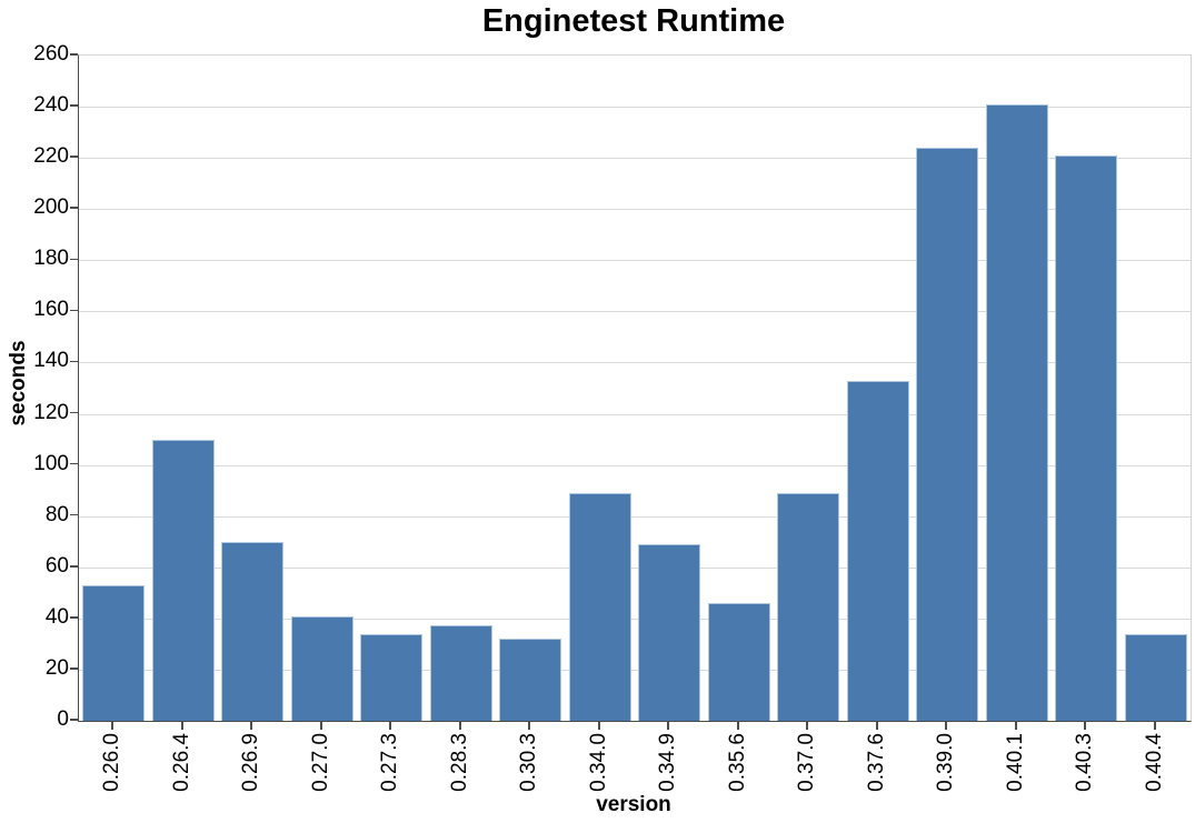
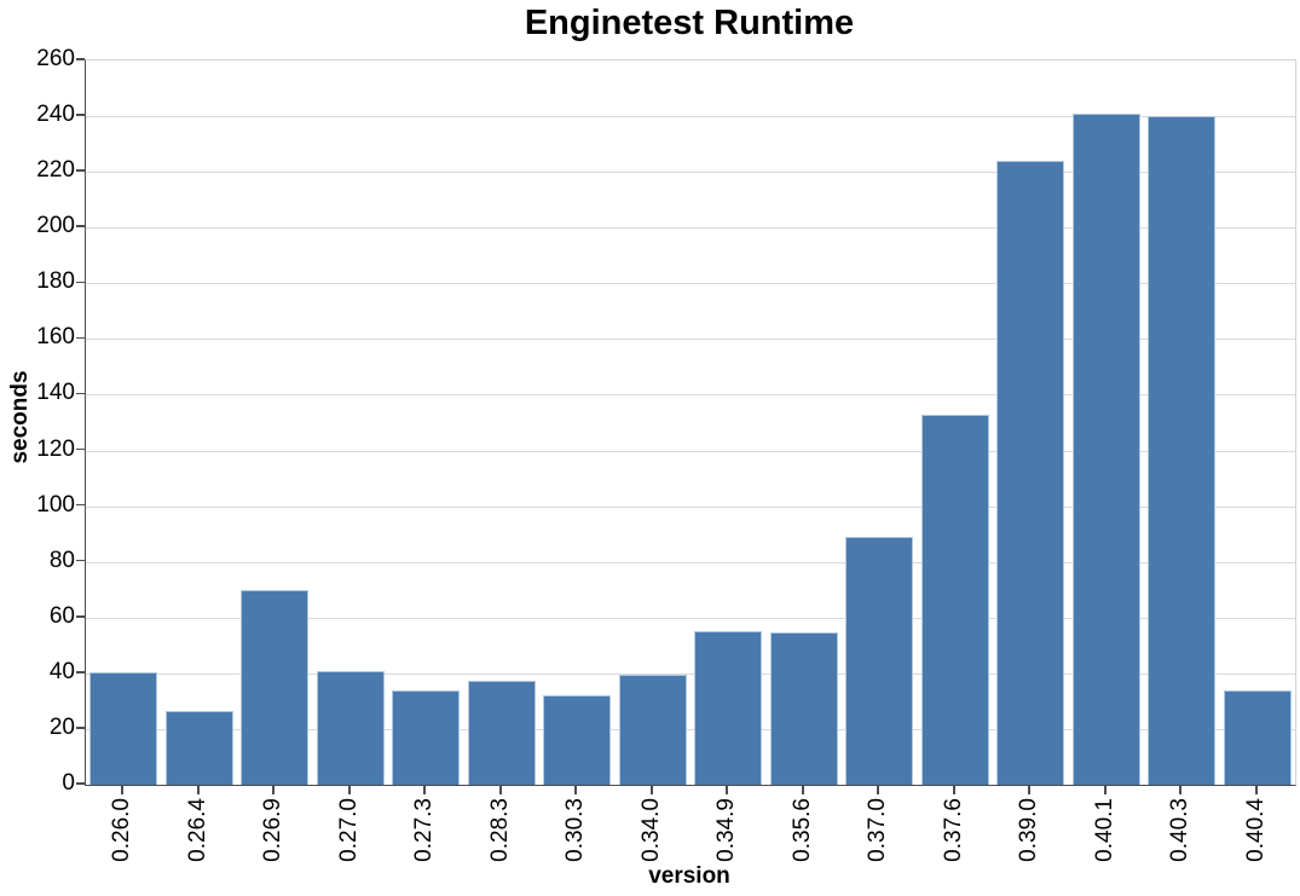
0.26.0: 53 -> 40
0.26.4: 110 -> 26
0.34.0: 89 -> 40
0.34.9: 69 -> 55
0.35.6: 46 -> 54
0.40.3: 221 -> 240
